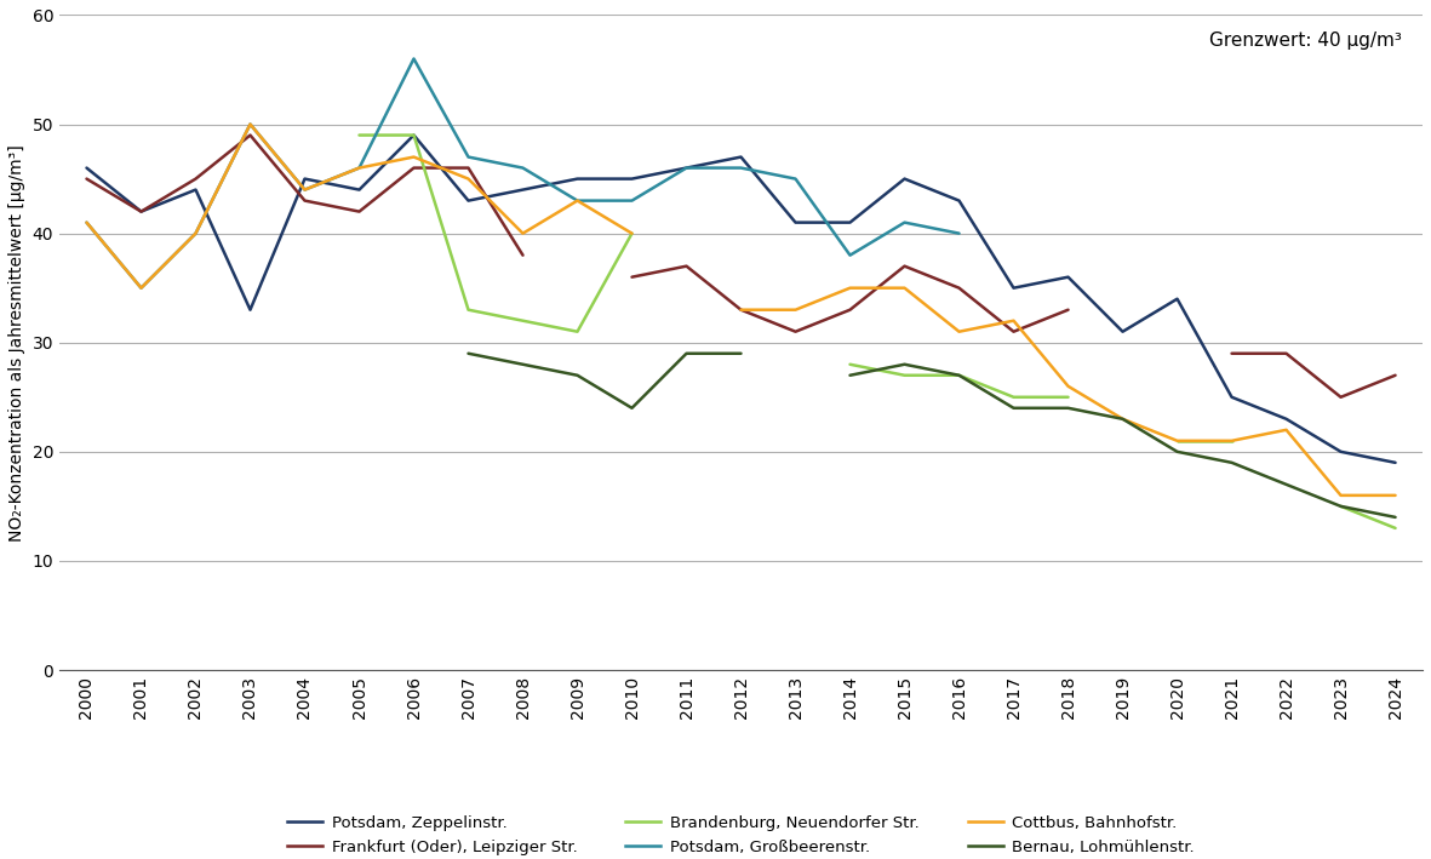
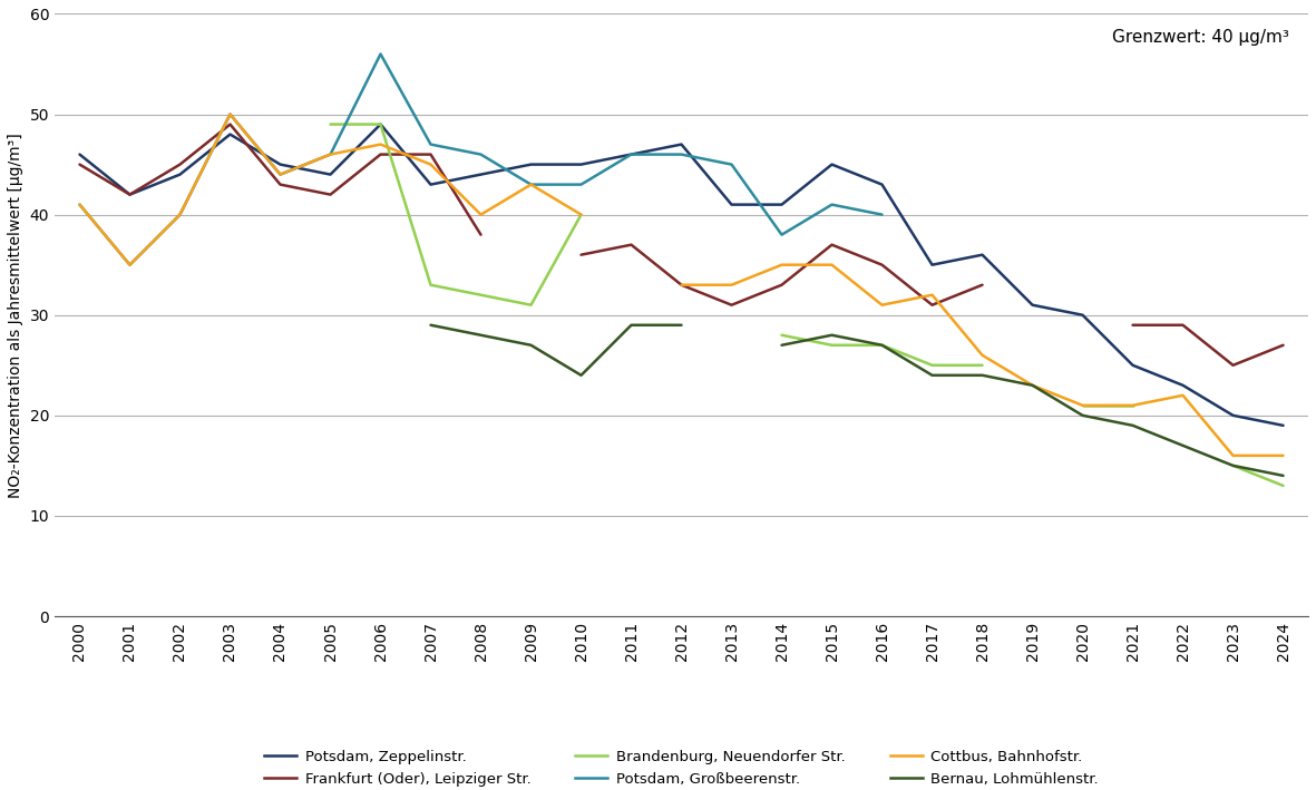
Potsdam, Zeppelinstr./2003: 33 -> 48
Potsdam, Zeppelinstr./2020: 34 -> 30
